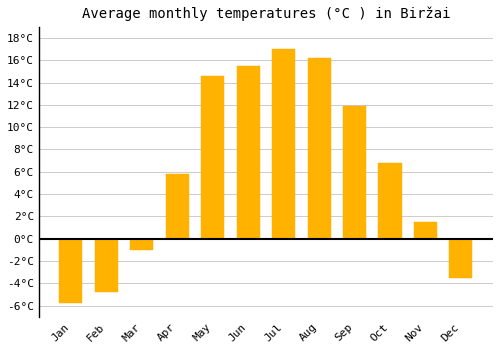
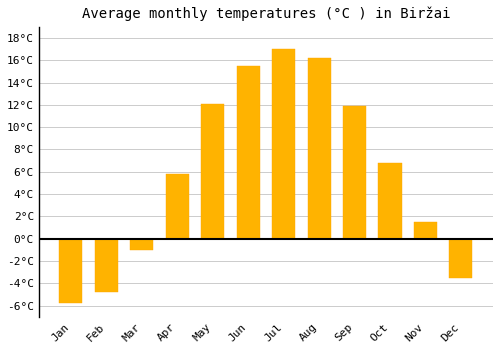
May: 14.6°C -> 12.1°C
